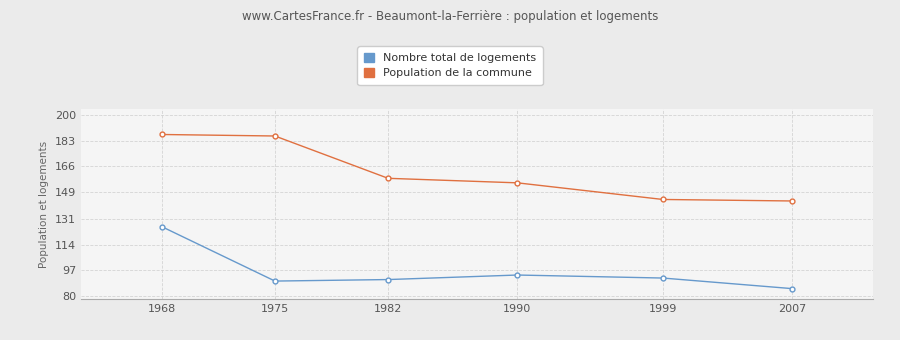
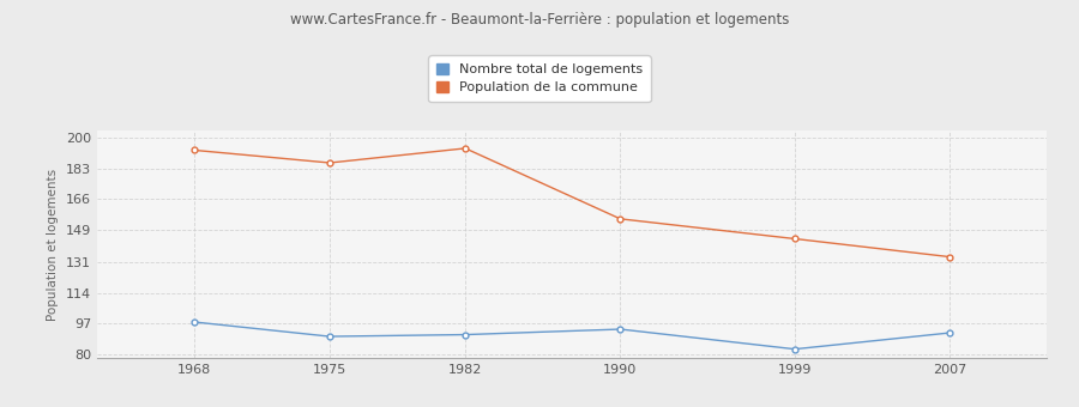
Nombre total de logements/1968: 126 -> 98
Population de la commune/1968: 187 -> 193
Population de la commune/1982: 158 -> 194
Nombre total de logements/1999: 92 -> 83
Nombre total de logements/2007: 85 -> 92
Population de la commune/2007: 143 -> 134
